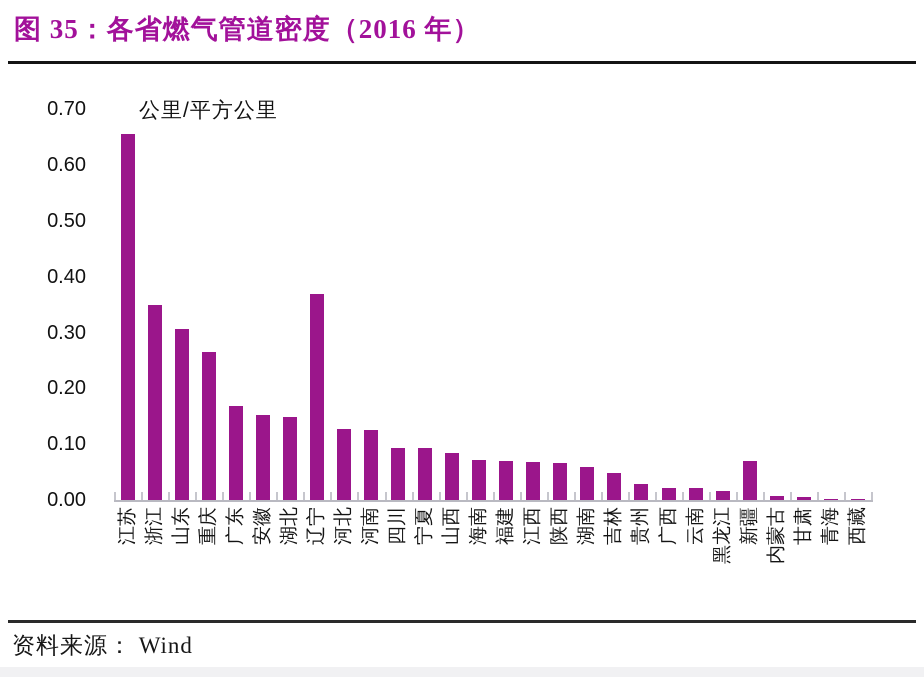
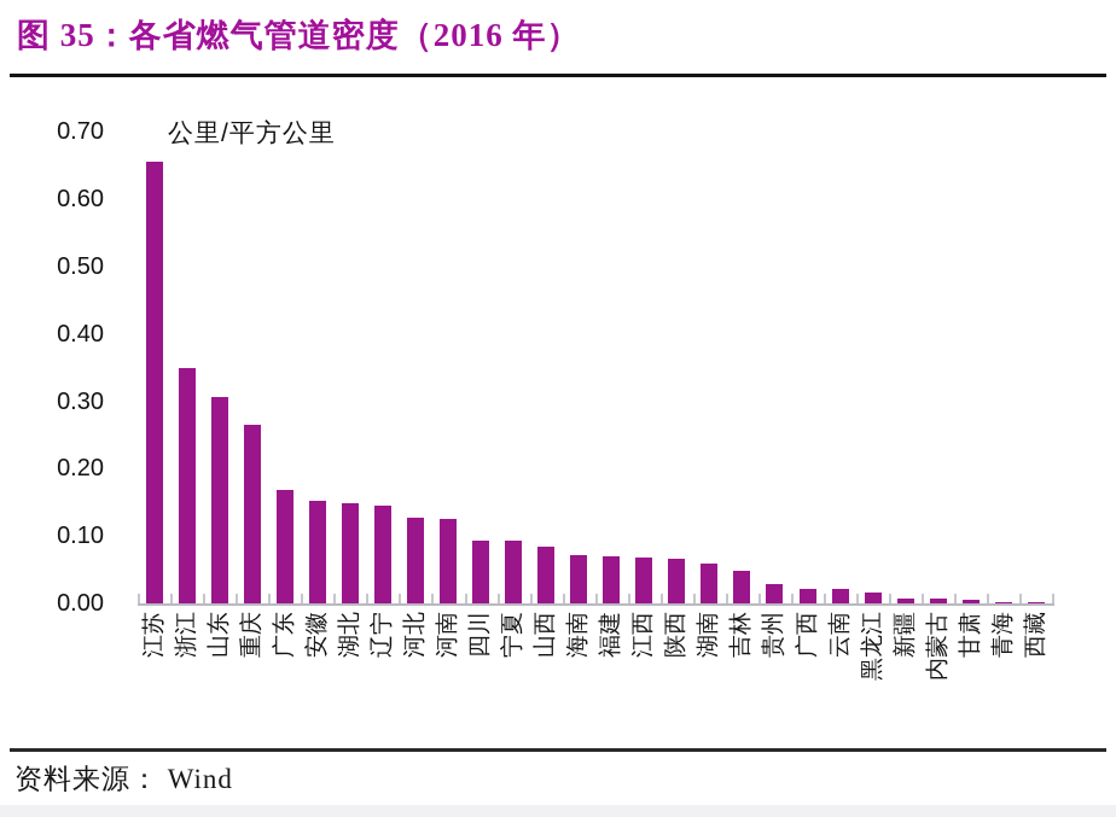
辽宁: 0.37 -> 0.15
新疆: 0.07 -> 0.01
